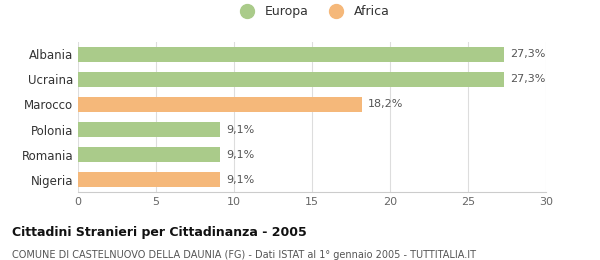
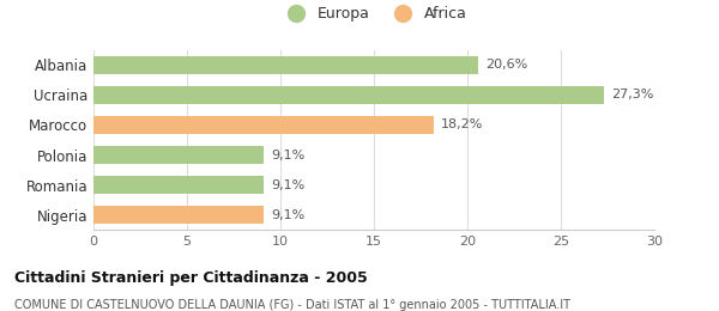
Albania: 27,3% -> 20,6%
